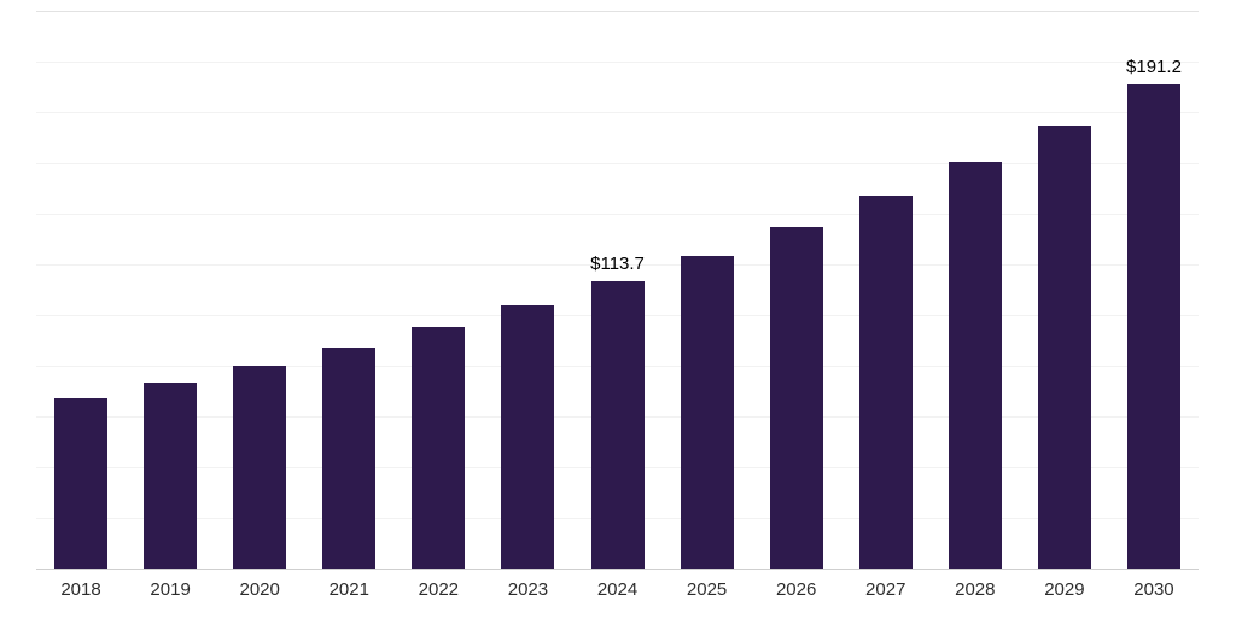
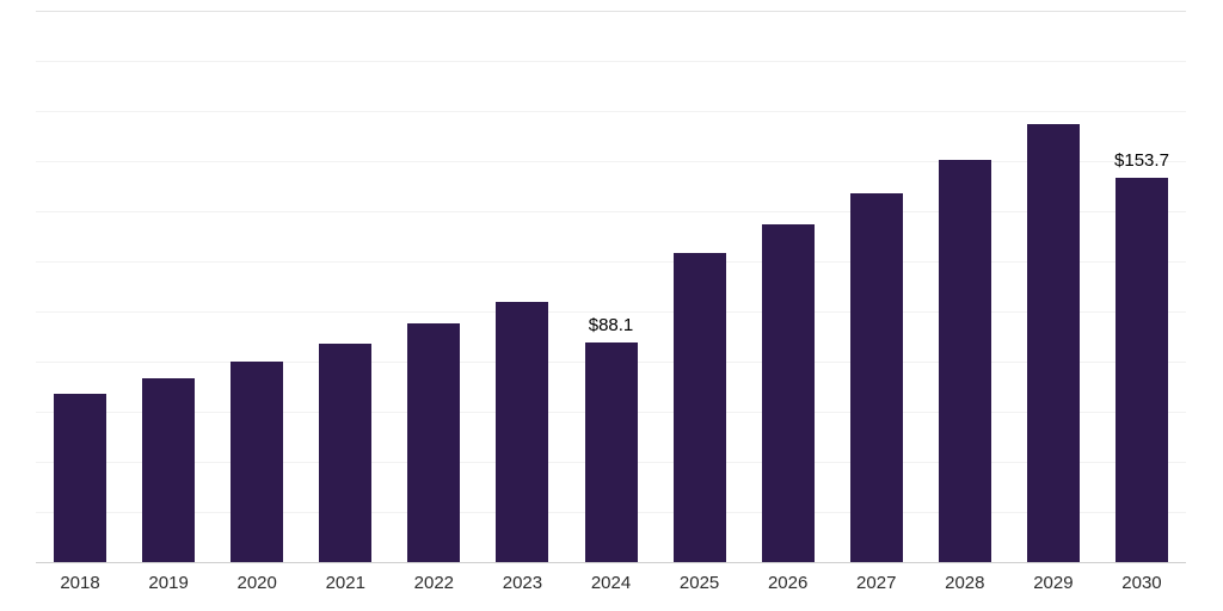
2024: $113.7 -> $88.1
2030: $191.2 -> $153.7
